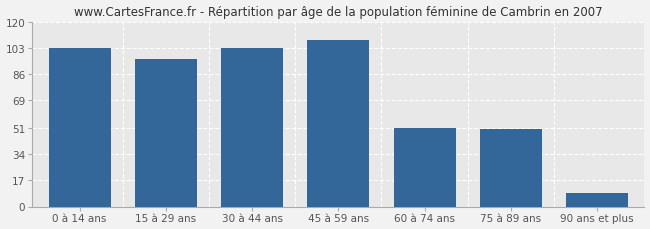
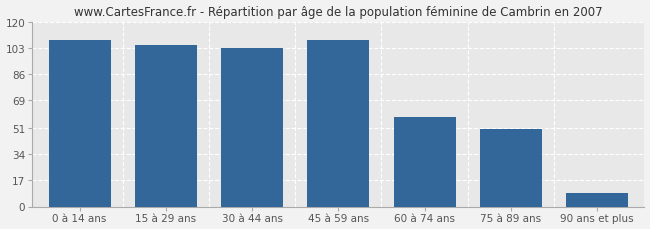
0 à 14 ans: 103 -> 108
15 à 29 ans: 96 -> 105
60 à 74 ans: 51 -> 58
